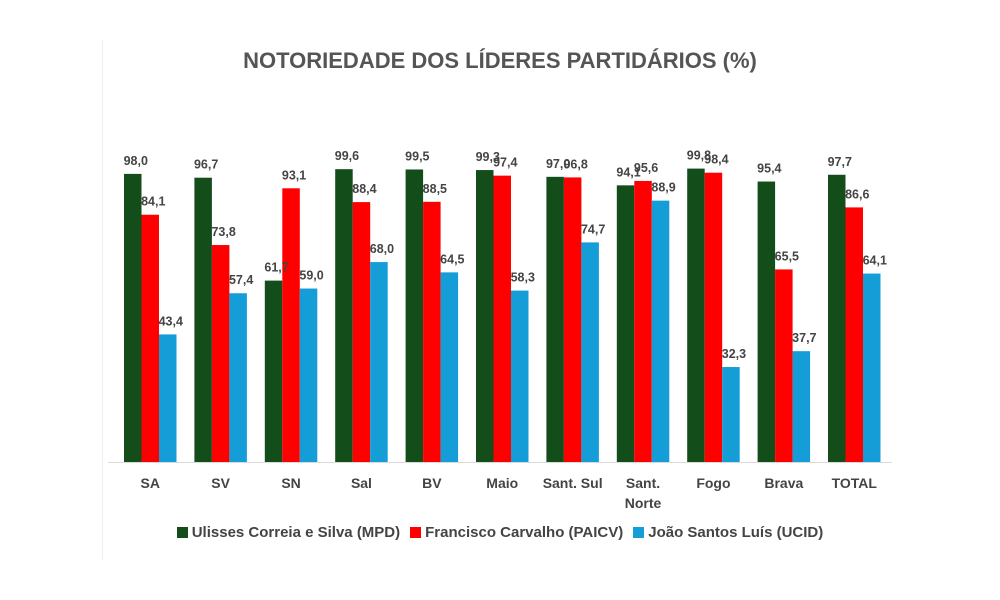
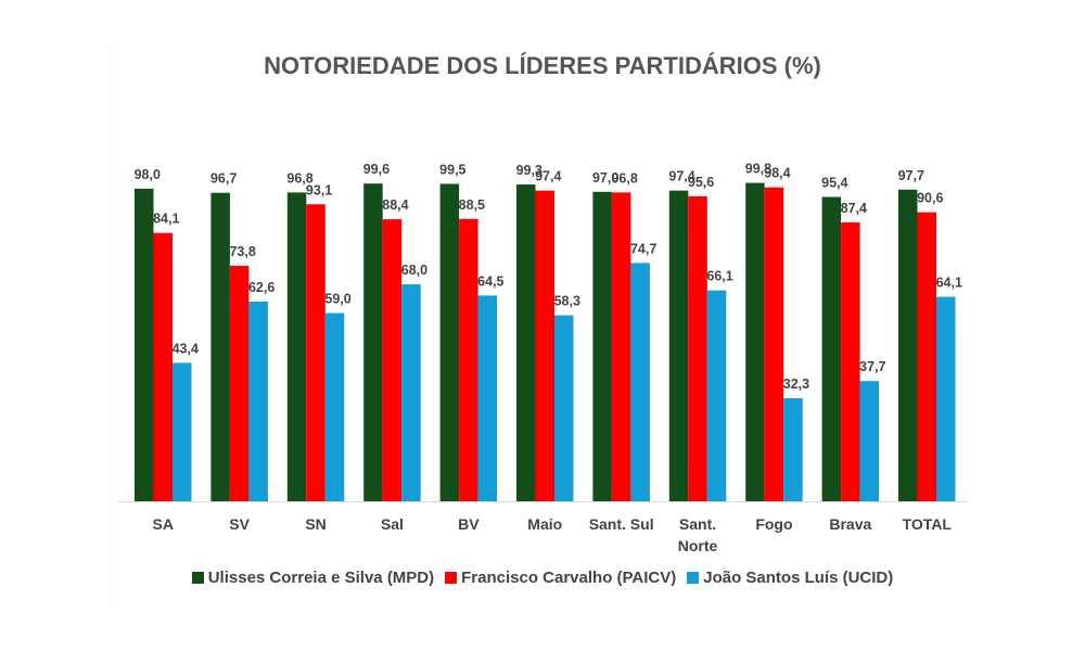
João Santos Luís (UCID)/SV: 57,4 -> 62,6
Ulisses Correia e Silva (MPD)/SN: 61,7 -> 96,8
Ulisses Correia e Silva (MPD)/Sant. Norte: 94,1 -> 97,4
João Santos Luís (UCID)/Sant. Norte: 88,9 -> 66,1
Francisco Carvalho (PAICV)/Brava: 65,5 -> 87,4
Francisco Carvalho (PAICV)/TOTAL: 86,6 -> 90,6
